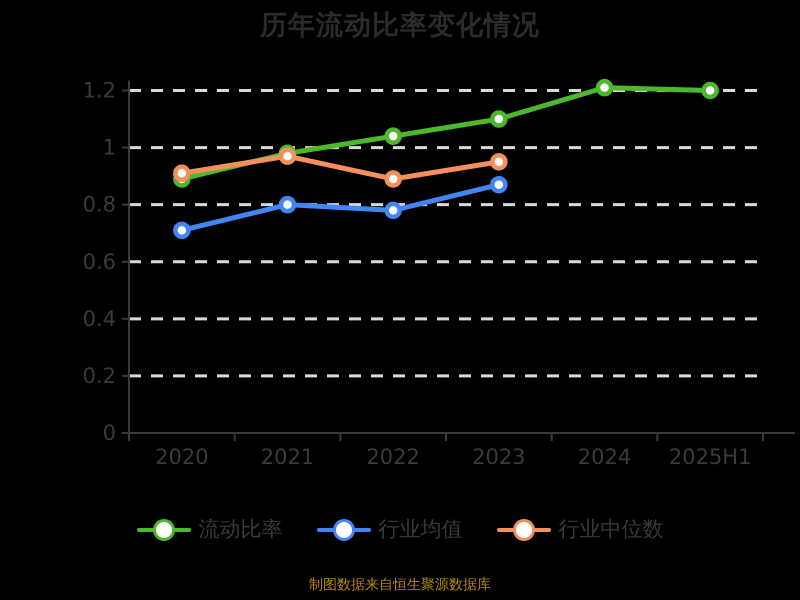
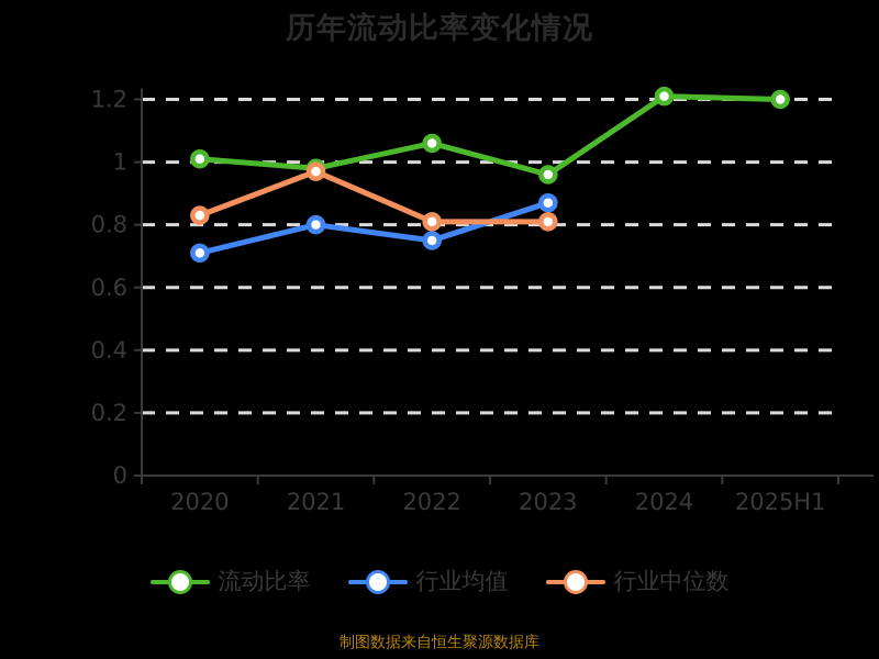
流动比率/2020: 0.89 -> 1.01
行业中位数/2020: 0.91 -> 0.83
流动比率/2022: 1.04 -> 1.06
行业均值/2022: 0.78 -> 0.75
行业中位数/2022: 0.89 -> 0.81
流动比率/2023: 1.10 -> 0.96
行业中位数/2023: 0.95 -> 0.81
